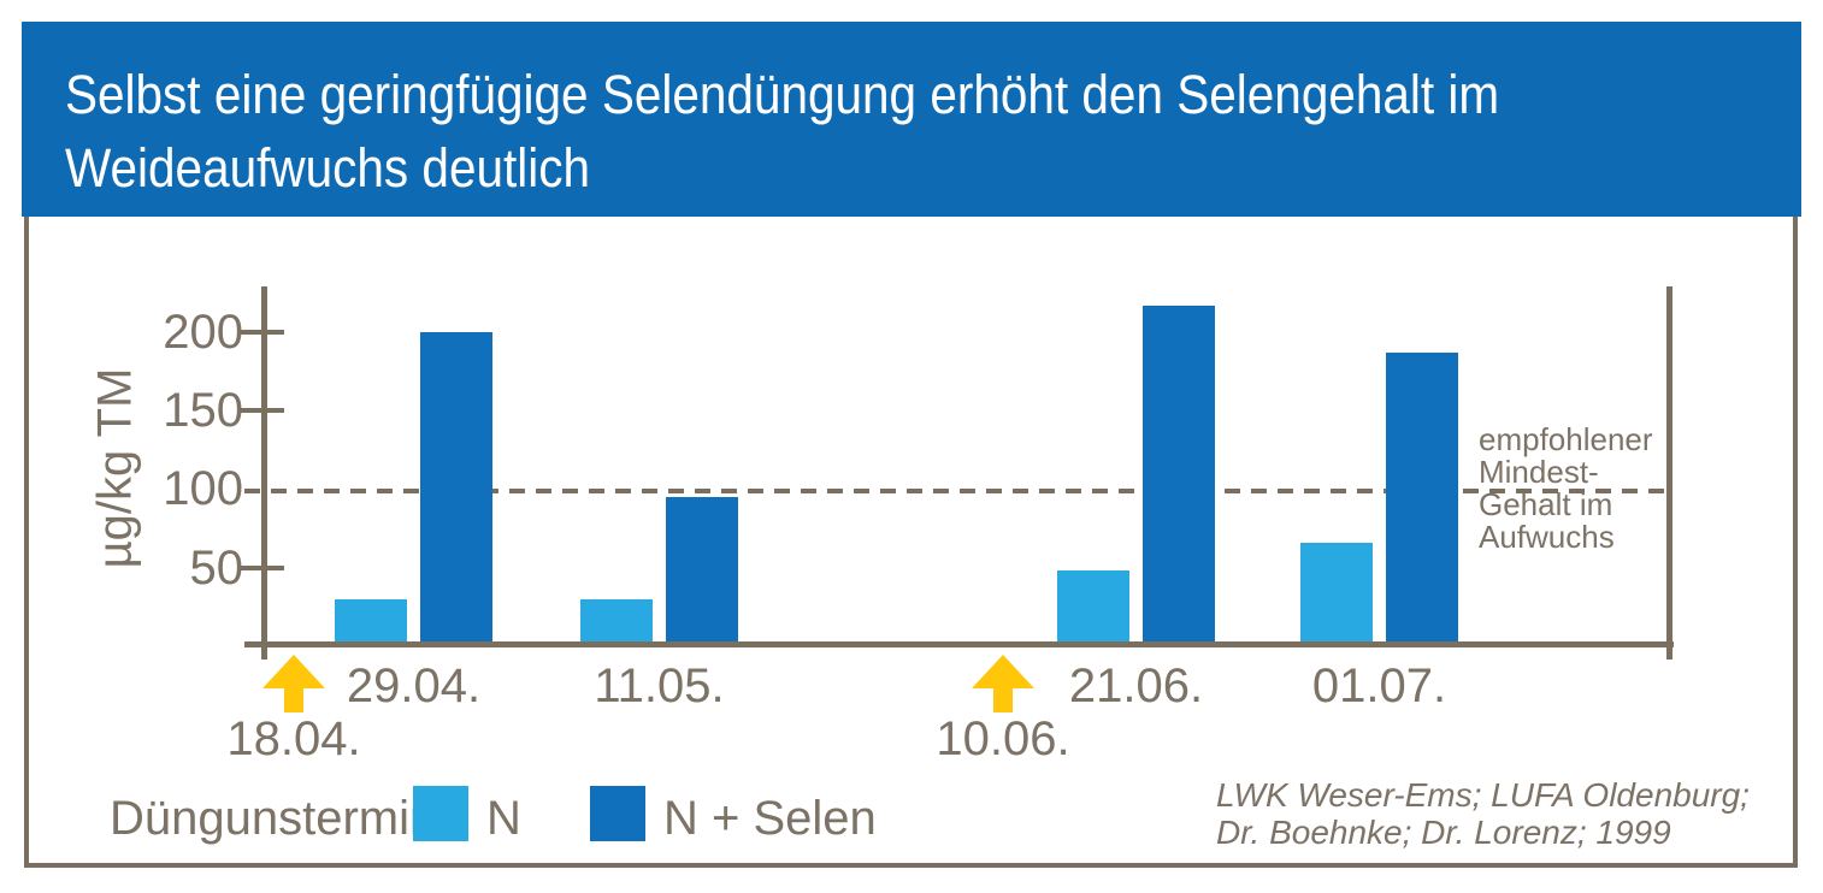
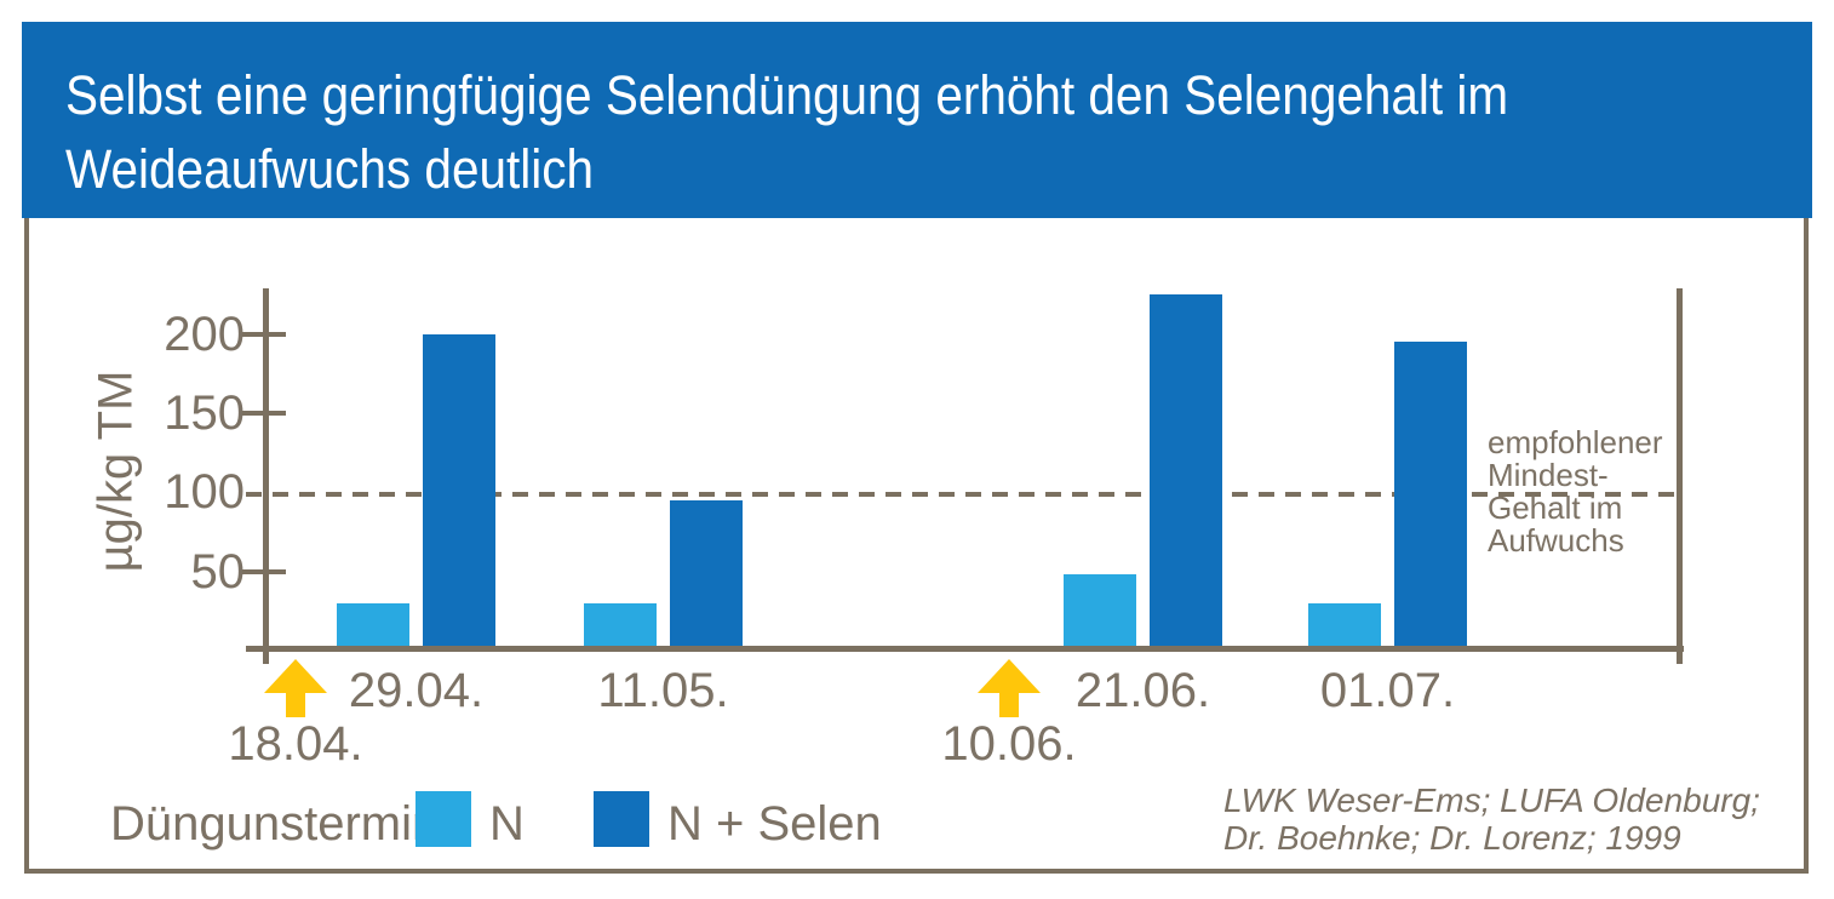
N + Selen/21.06.: 217 -> 225
N/01.07.: 66 -> 30
N + Selen/01.07.: 187 -> 195
